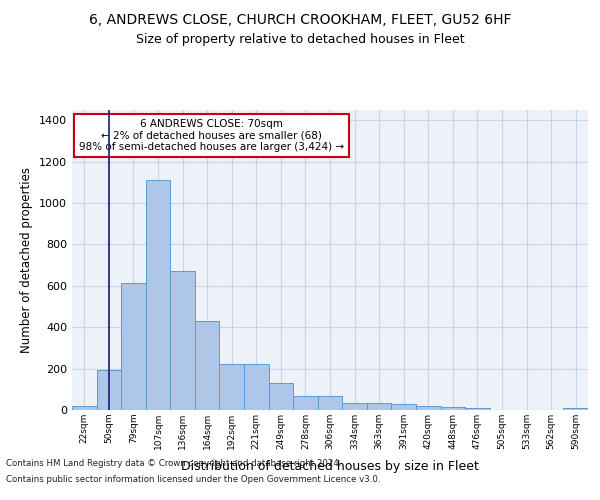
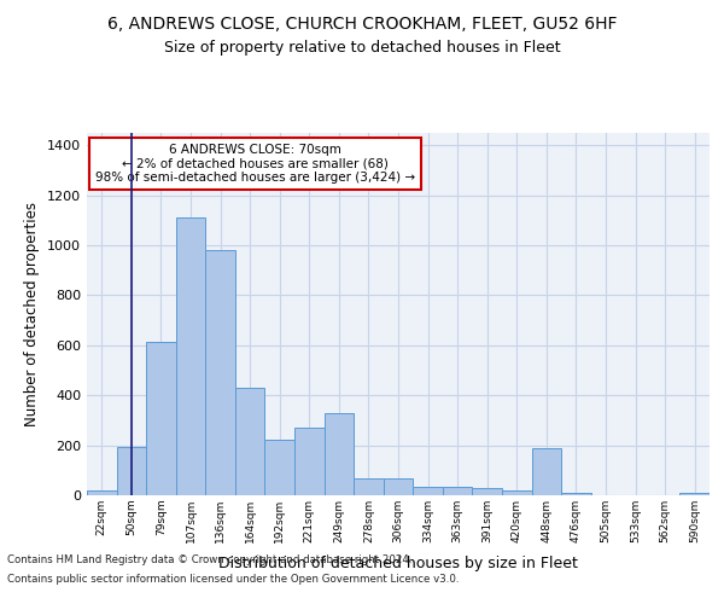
136sqm: 670 -> 980
221sqm: 220 -> 270
249sqm: 130 -> 330
448sqm: 15 -> 190
